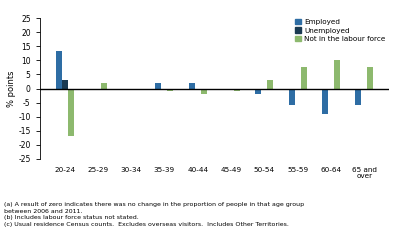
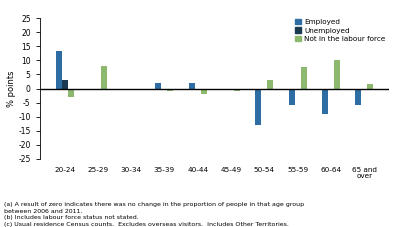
Not in the labour force/20-24: -17.0 -> -3.0
Not in the labour force/25-29: 2.0 -> 8.0
Employed/50-54: -2.0 -> -13.0
Not in the labour force/65 and over: 7.5 -> 1.5
